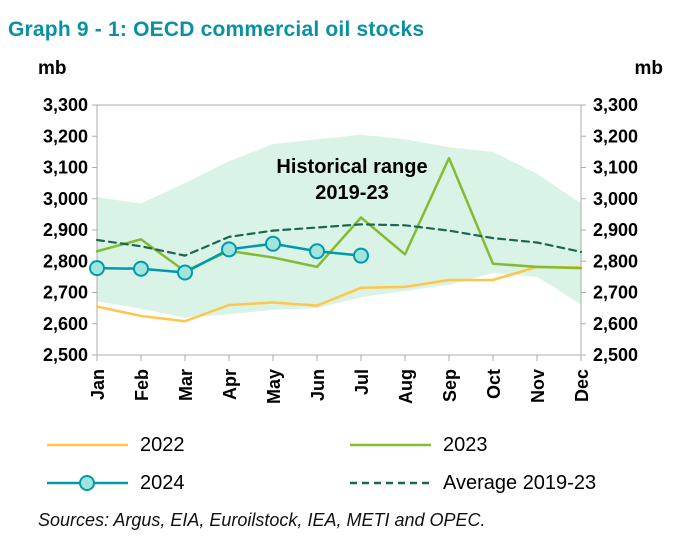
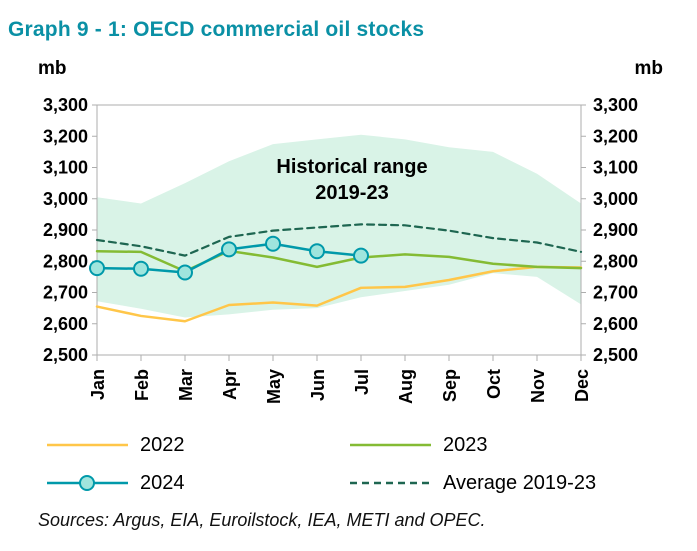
2023/Feb: 2870 -> 2830
2023/Jul: 2940 -> 2810
2023/Sep: 3130 -> 2810
2022/Oct: 2740 -> 2770
